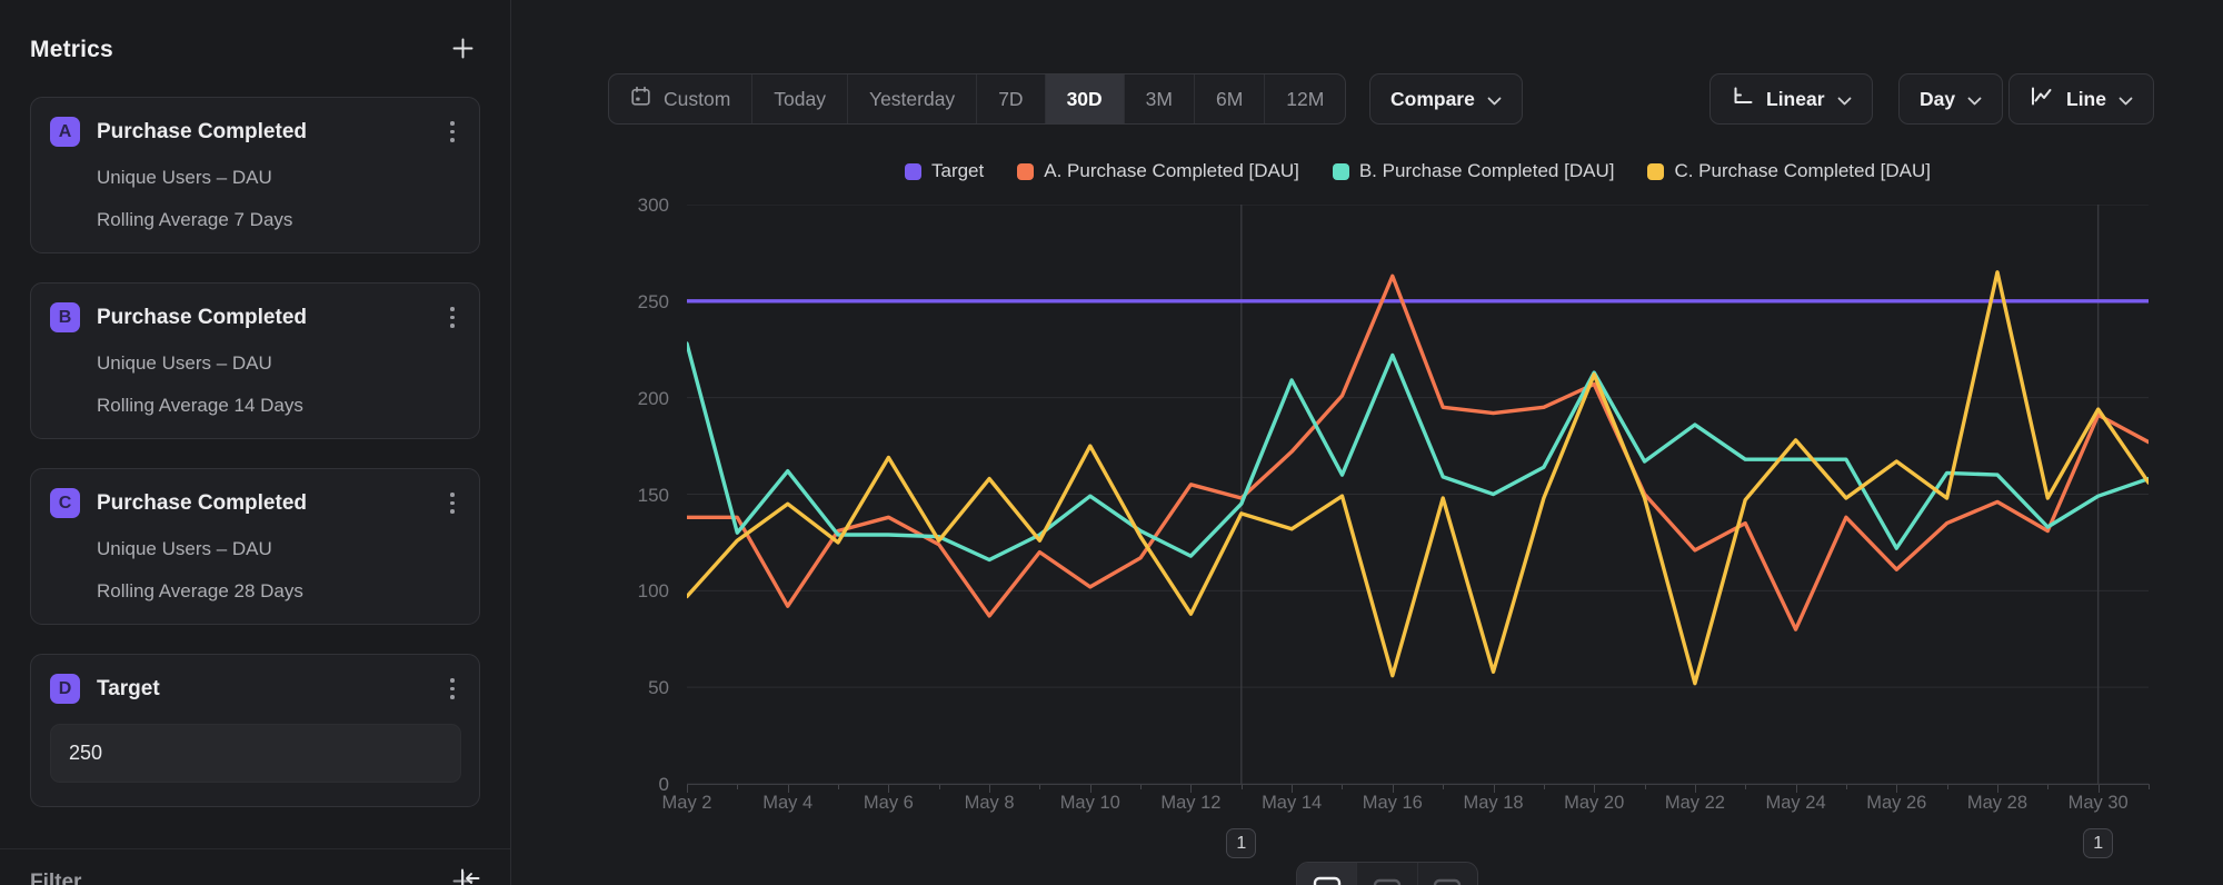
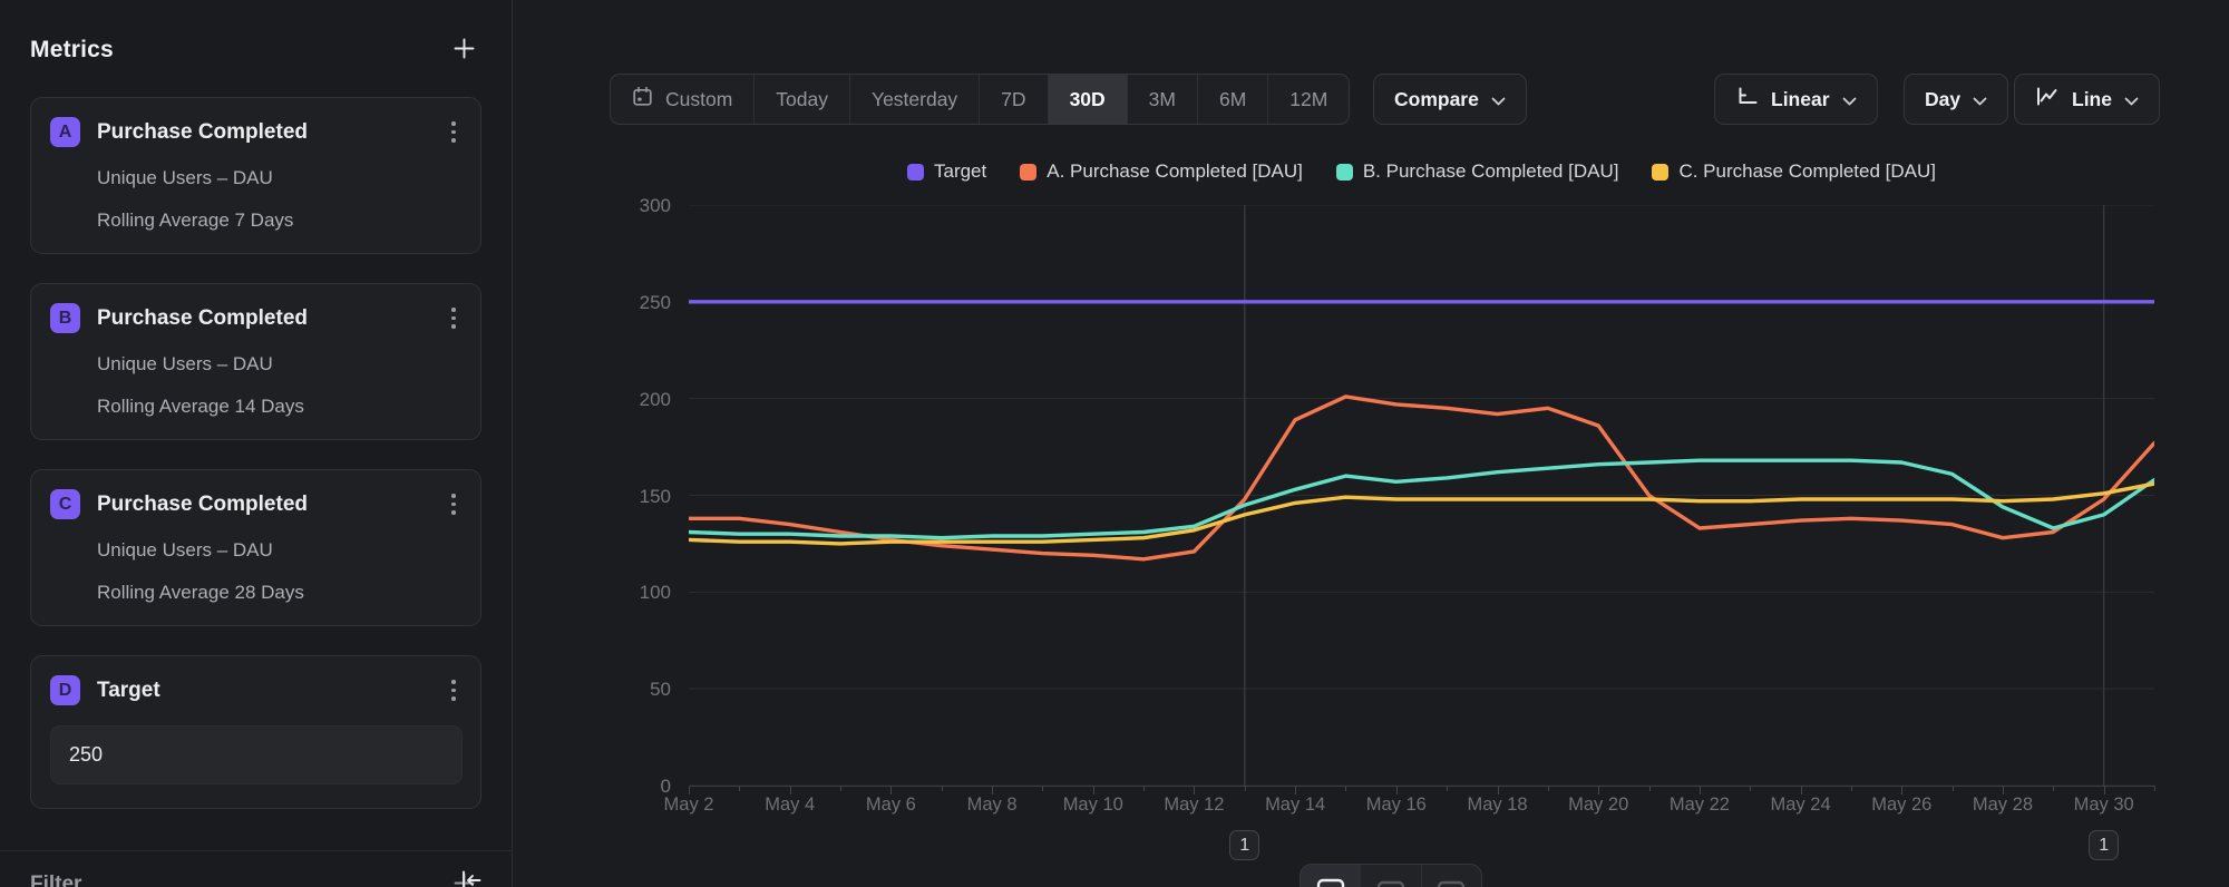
B. Purchase Completed [DAU]/May 2: 228 -> 131
C. Purchase Completed [DAU]/May 2: 97 -> 127
A. Purchase Completed [DAU]/May 4: 92 -> 135
B. Purchase Completed [DAU]/May 4: 162 -> 130
C. Purchase Completed [DAU]/May 4: 145 -> 126
A. Purchase Completed [DAU]/May 6: 138 -> 127
C. Purchase Completed [DAU]/May 6: 169 -> 126
A. Purchase Completed [DAU]/May 8: 87 -> 122
B. Purchase Completed [DAU]/May 8: 116 -> 129
C. Purchase Completed [DAU]/May 8: 158 -> 126
A. Purchase Completed [DAU]/May 10: 102 -> 119
B. Purchase Completed [DAU]/May 10: 149 -> 130
C. Purchase Completed [DAU]/May 10: 175 -> 127
A. Purchase Completed [DAU]/May 12: 155 -> 121
B. Purchase Completed [DAU]/May 12: 118 -> 134
C. Purchase Completed [DAU]/May 12: 88 -> 132
A. Purchase Completed [DAU]/May 14: 172 -> 189
B. Purchase Completed [DAU]/May 14: 209 -> 153
C. Purchase Completed [DAU]/May 14: 132 -> 146
A. Purchase Completed [DAU]/May 16: 263 -> 197
B. Purchase Completed [DAU]/May 16: 222 -> 157
C. Purchase Completed [DAU]/May 16: 56 -> 148
B. Purchase Completed [DAU]/May 18: 150 -> 162
C. Purchase Completed [DAU]/May 18: 58 -> 148
A. Purchase Completed [DAU]/May 20: 207 -> 186
B. Purchase Completed [DAU]/May 20: 213 -> 166
C. Purchase Completed [DAU]/May 20: 212 -> 148
A. Purchase Completed [DAU]/May 22: 121 -> 133
B. Purchase Completed [DAU]/May 22: 186 -> 168
C. Purchase Completed [DAU]/May 22: 52 -> 147
A. Purchase Completed [DAU]/May 24: 80 -> 137
C. Purchase Completed [DAU]/May 24: 178 -> 148
A. Purchase Completed [DAU]/May 26: 111 -> 137
B. Purchase Completed [DAU]/May 26: 122 -> 167
C. Purchase Completed [DAU]/May 26: 167 -> 148
A. Purchase Completed [DAU]/May 28: 146 -> 128
B. Purchase Completed [DAU]/May 28: 160 -> 144
C. Purchase Completed [DAU]/May 28: 265 -> 147
A. Purchase Completed [DAU]/May 30: 191 -> 148
B. Purchase Completed [DAU]/May 30: 149 -> 140
C. Purchase Completed [DAU]/May 30: 194 -> 151
